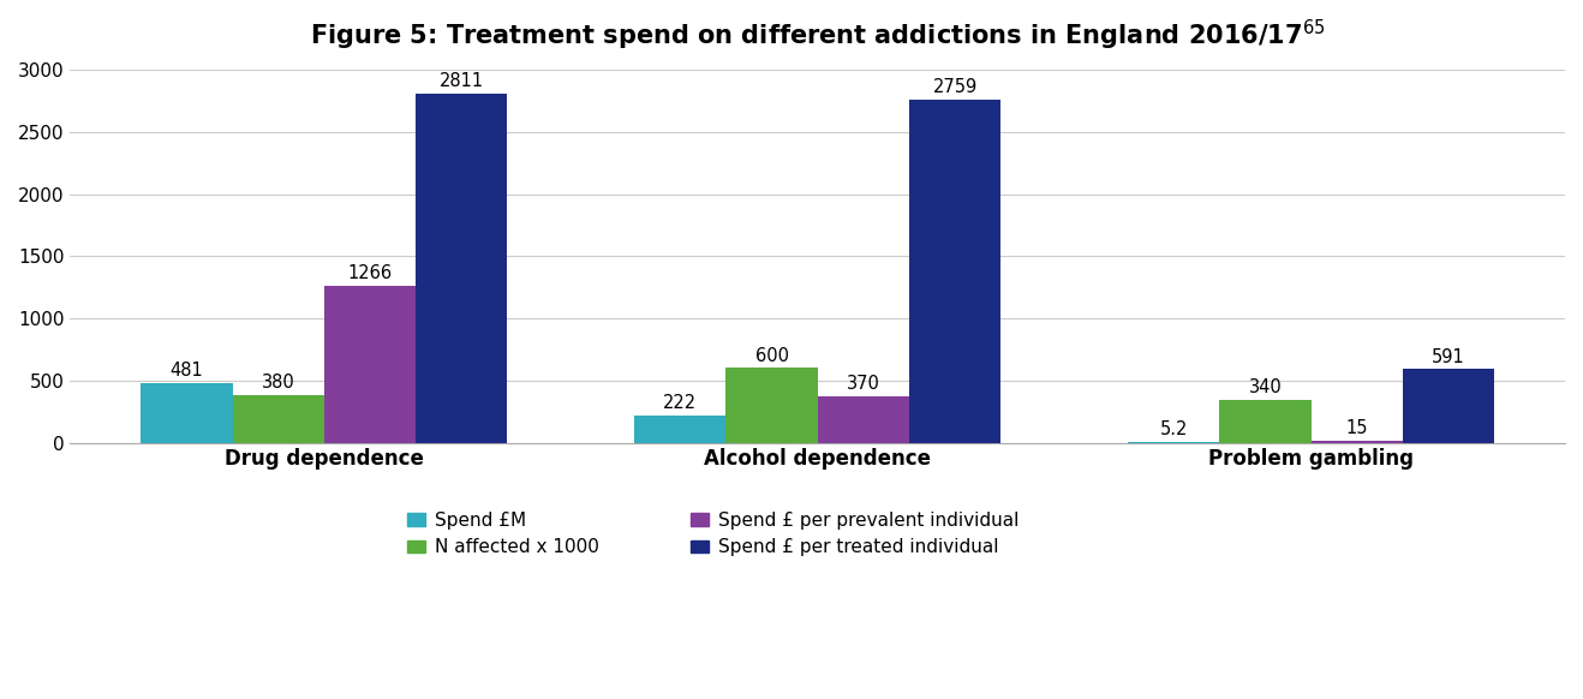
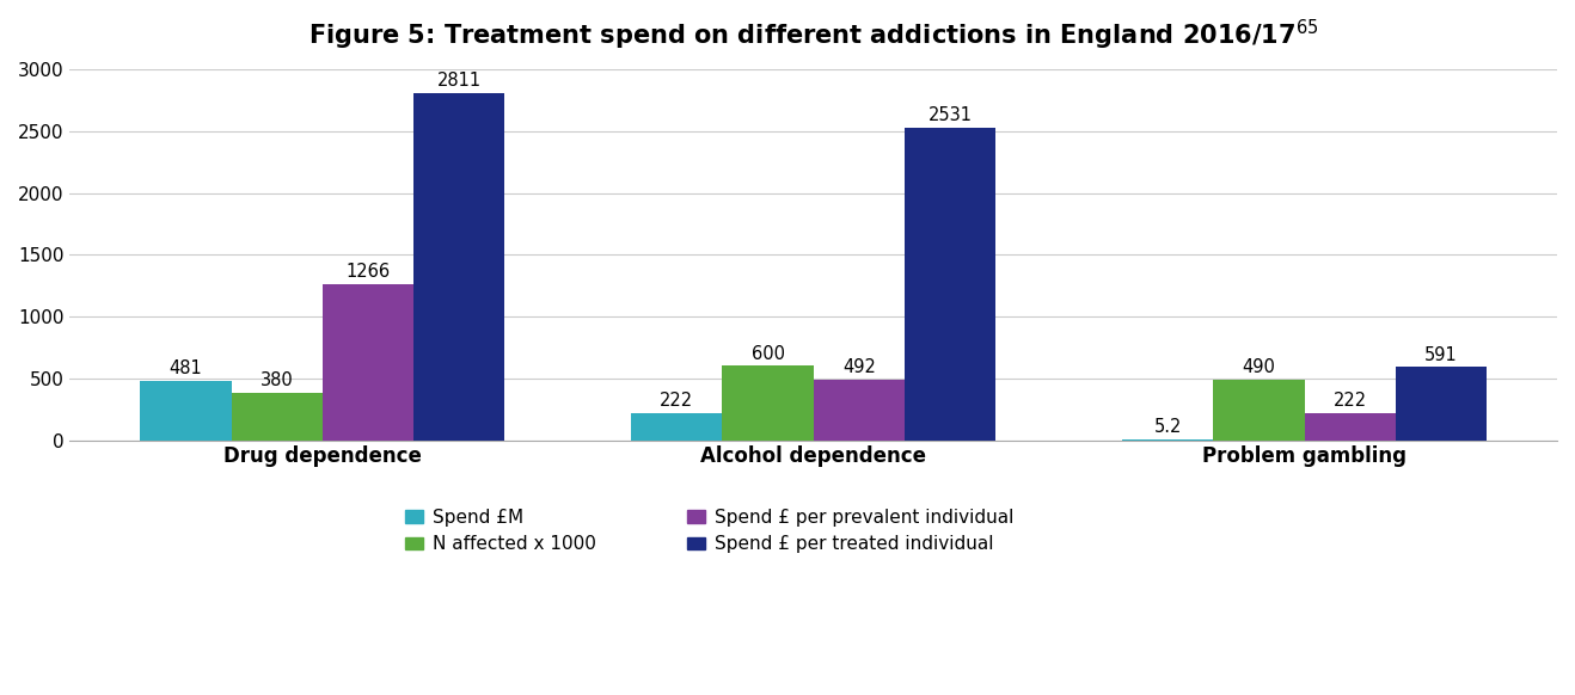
Spend £ per prevalent individual/Alcohol dependence: 370 -> 492
Spend £ per treated individual/Alcohol dependence: 2759 -> 2531
N affected x 1000/Problem gambling: 340 -> 490
Spend £ per prevalent individual/Problem gambling: 15 -> 222
